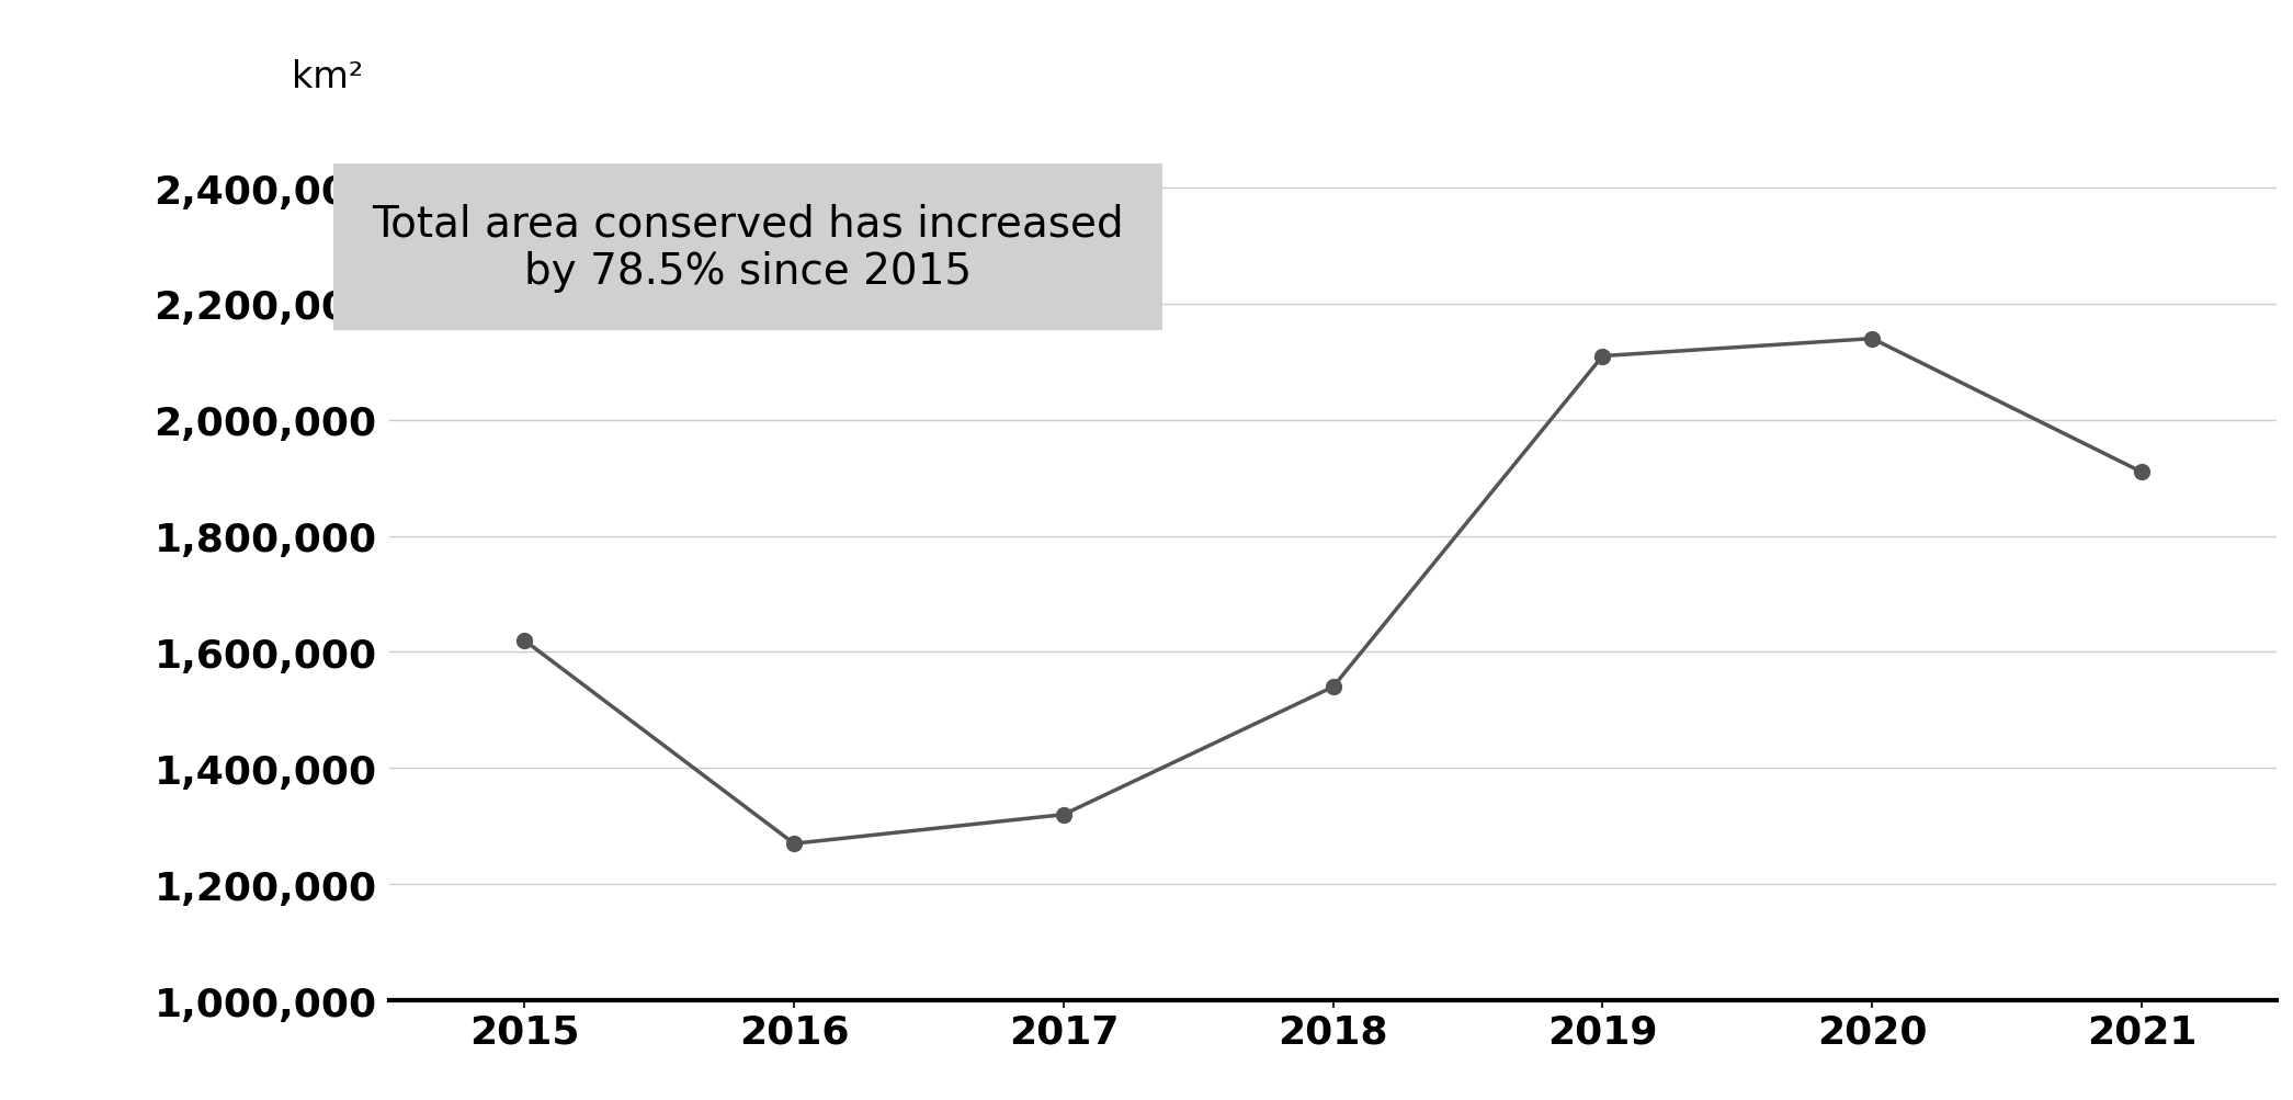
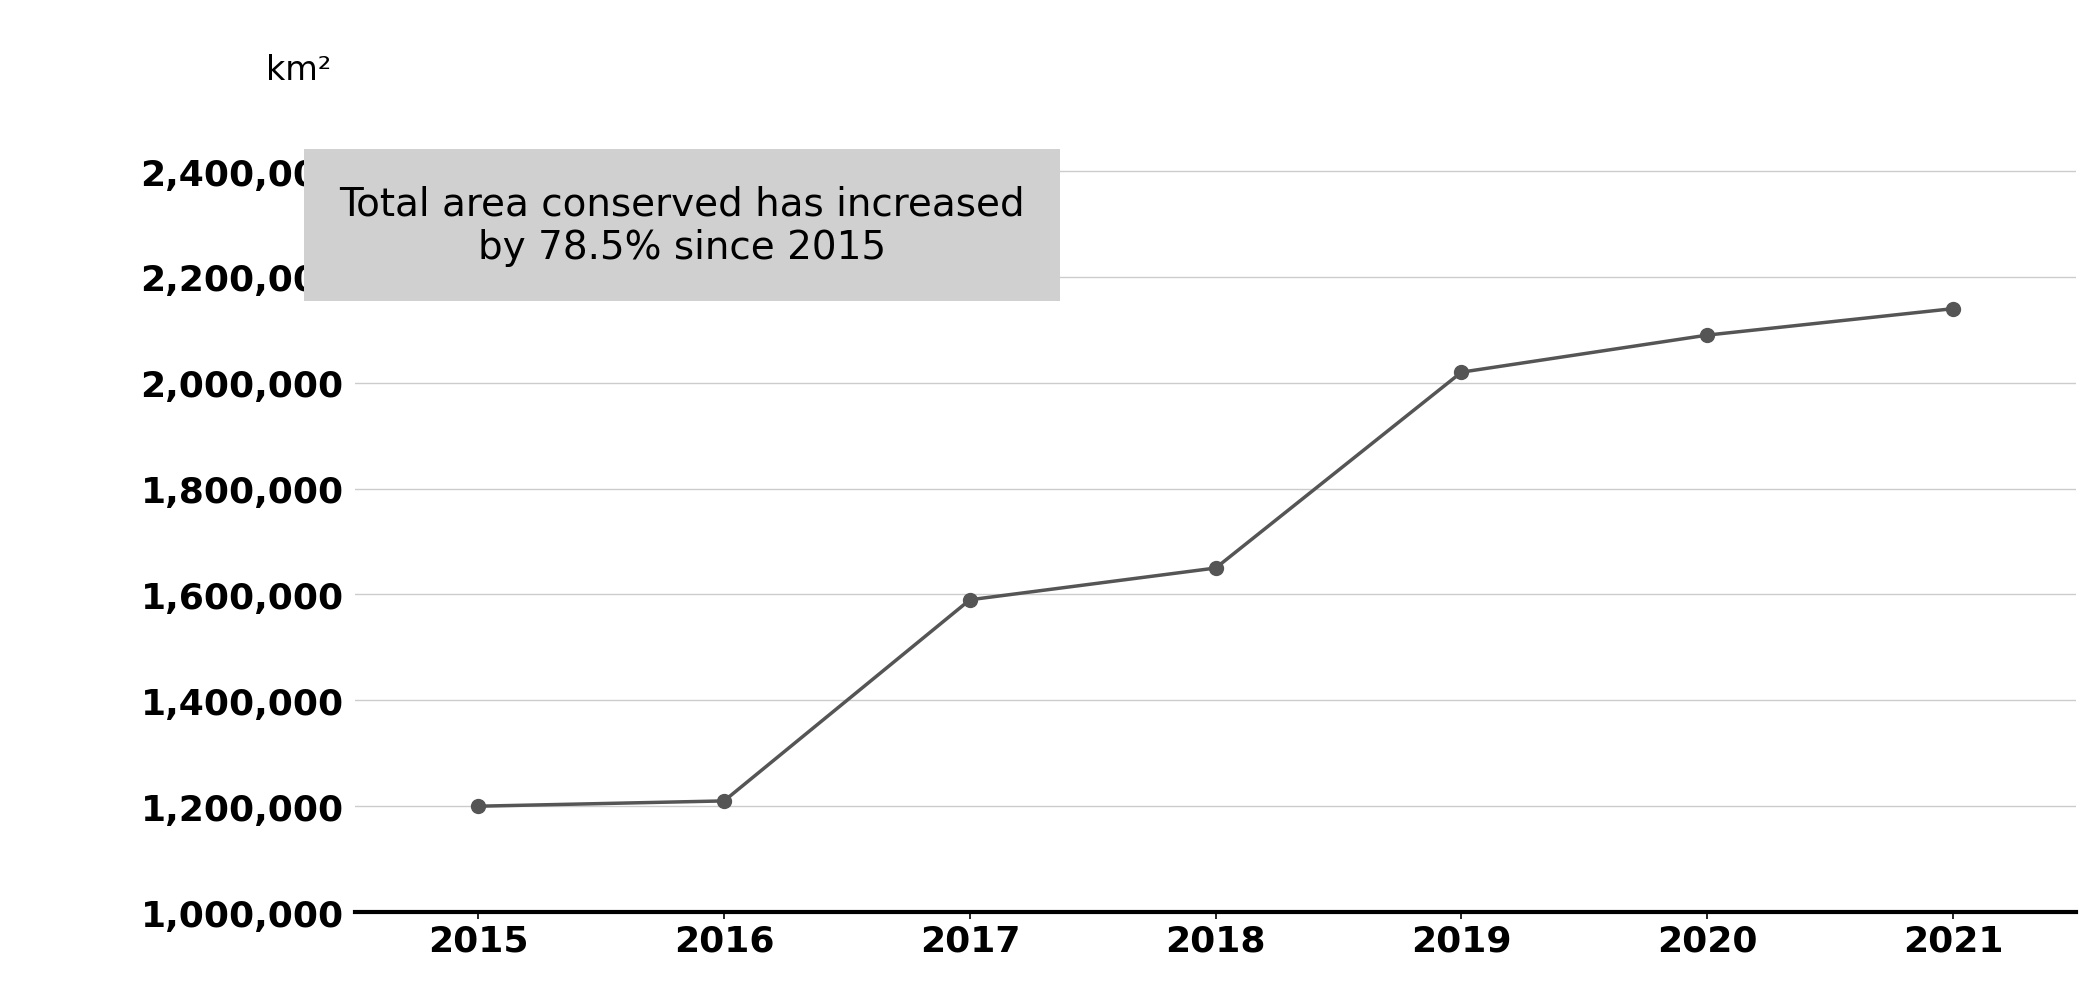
2015: 1,620,000 -> 1,200,000
2016: 1,270,000 -> 1,210,000
2017: 1,320,000 -> 1,590,000
2018: 1,540,000 -> 1,650,000
2019: 2,110,000 -> 2,020,000
2020: 2,140,000 -> 2,090,000
2021: 1,910,000 -> 2,140,000
